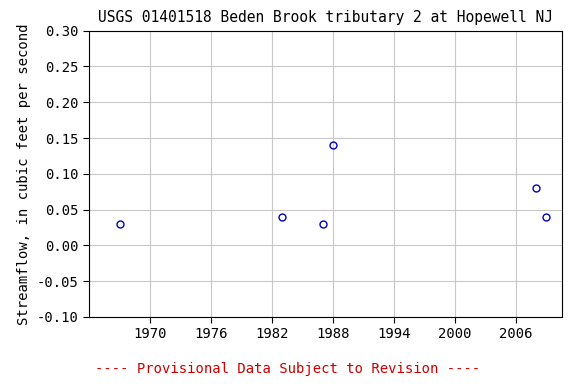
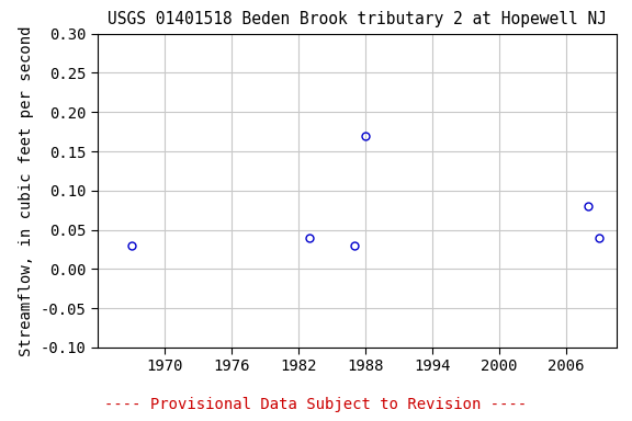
1988: 0.14 -> 0.17
